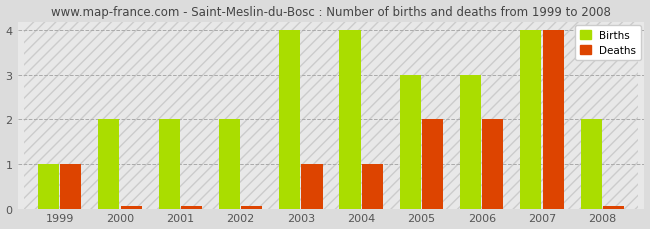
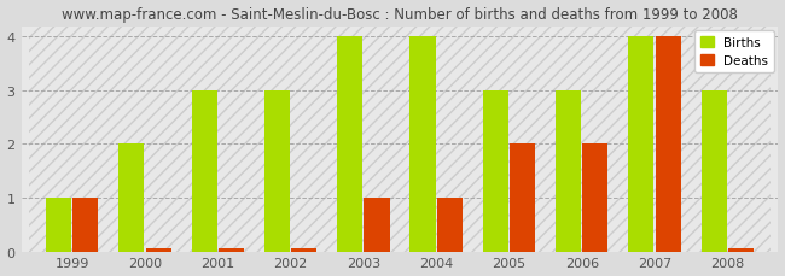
Births/2001: 2 -> 3
Births/2002: 2 -> 3
Births/2008: 2 -> 3
